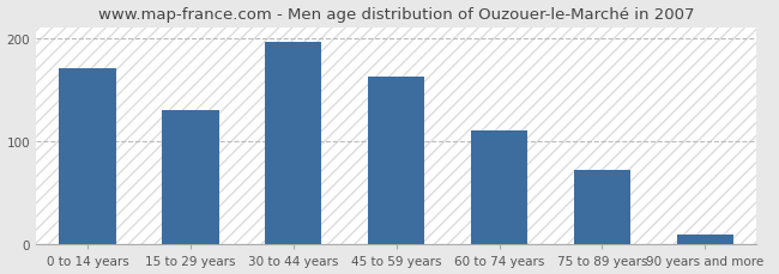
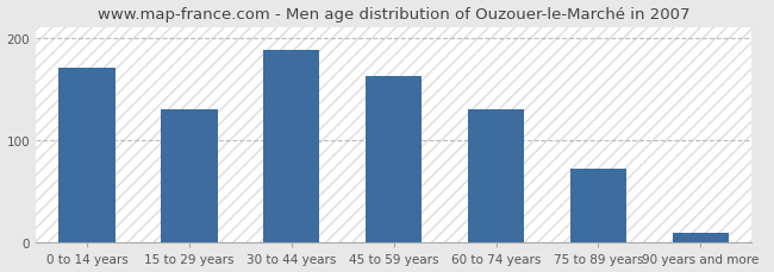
30 to 44 years: 196 -> 188
60 to 74 years: 110 -> 130
